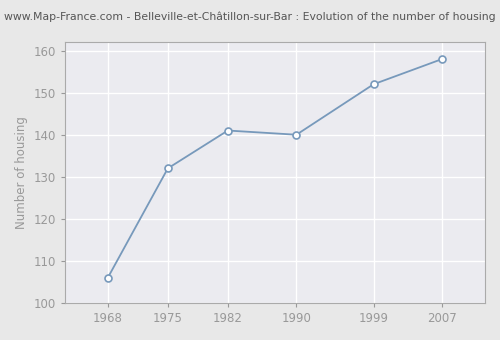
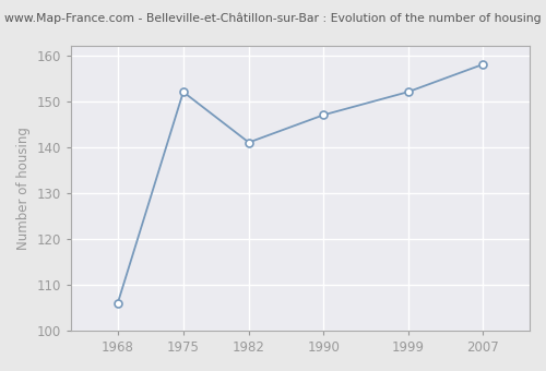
1975: 132 -> 152
1990: 140 -> 147
